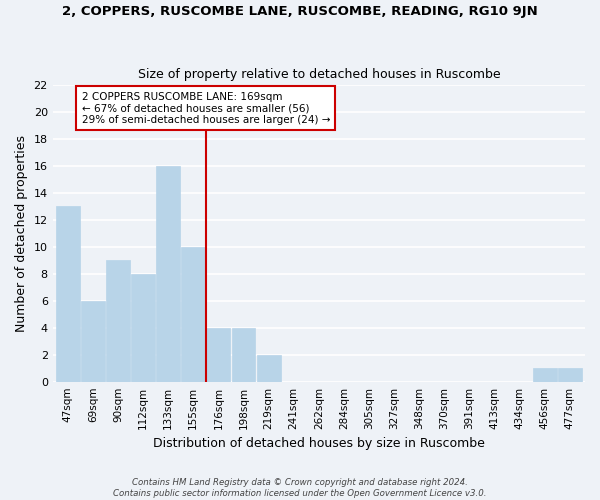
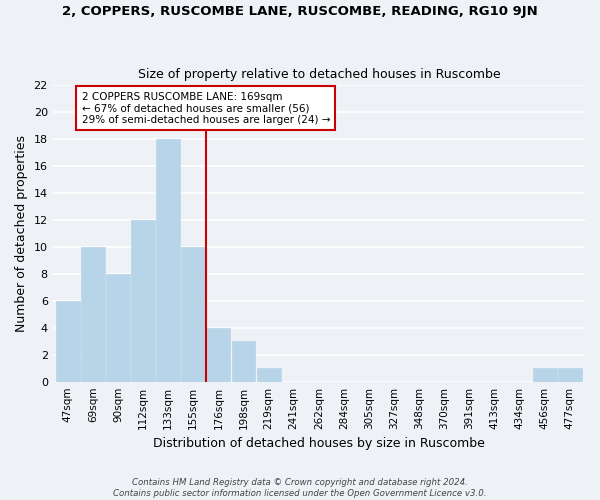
47sqm: 13 -> 6
69sqm: 6 -> 10
90sqm: 9 -> 8
112sqm: 8 -> 12
133sqm: 16 -> 18
198sqm: 4 -> 3
219sqm: 2 -> 1
